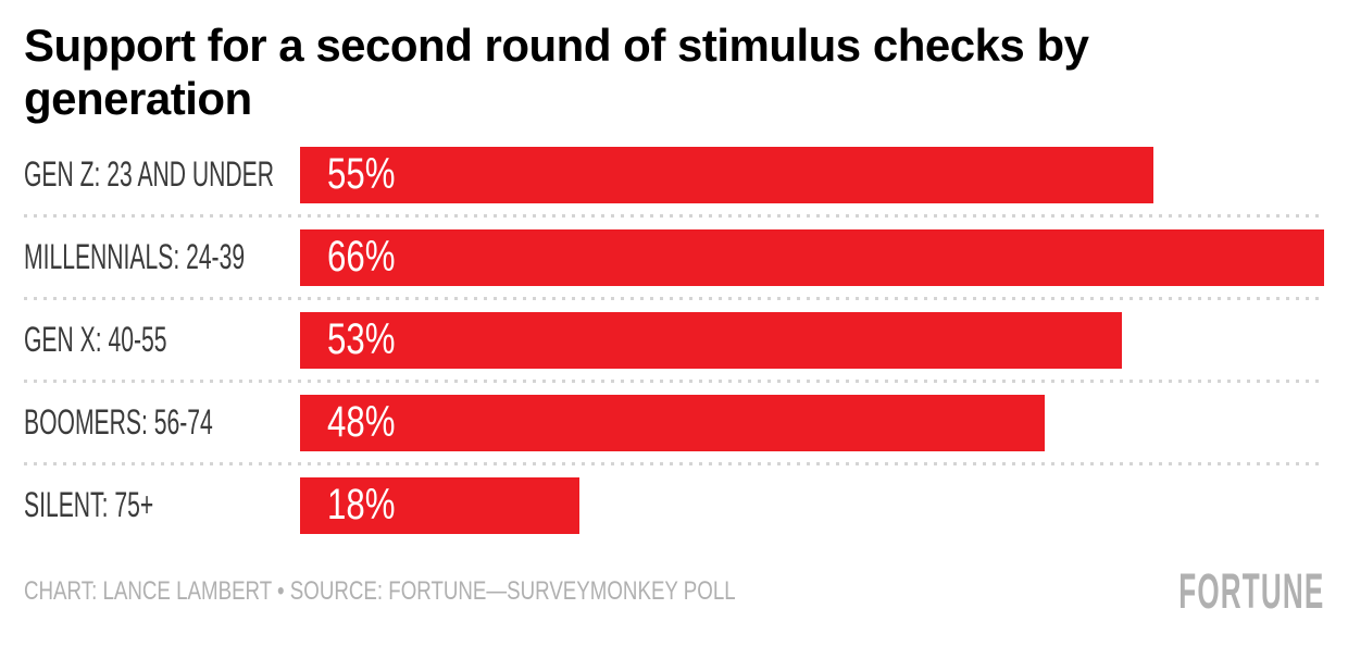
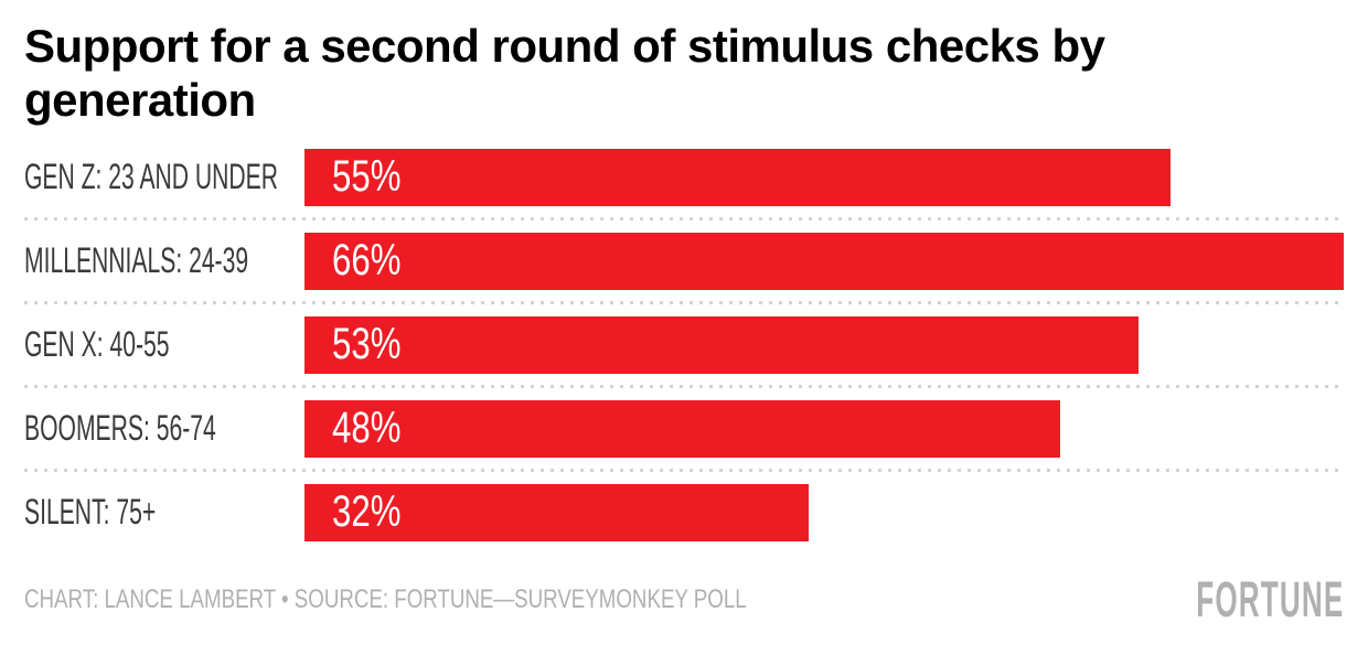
SILENT: 75+: 18% -> 32%
